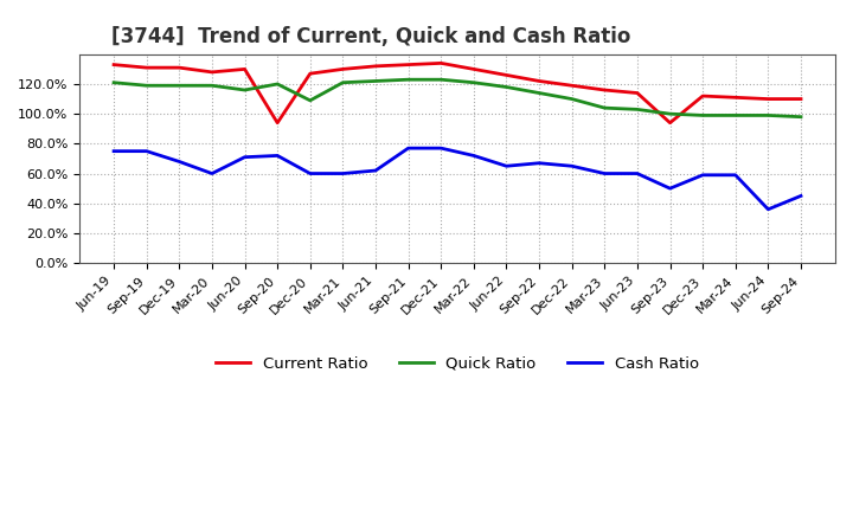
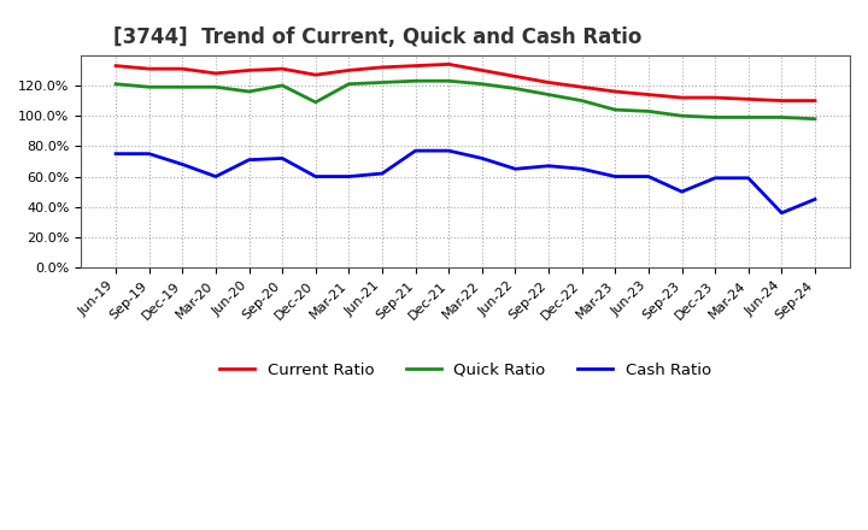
Current Ratio/Sep-20: 94% -> 131%
Current Ratio/Sep-23: 94% -> 112%
